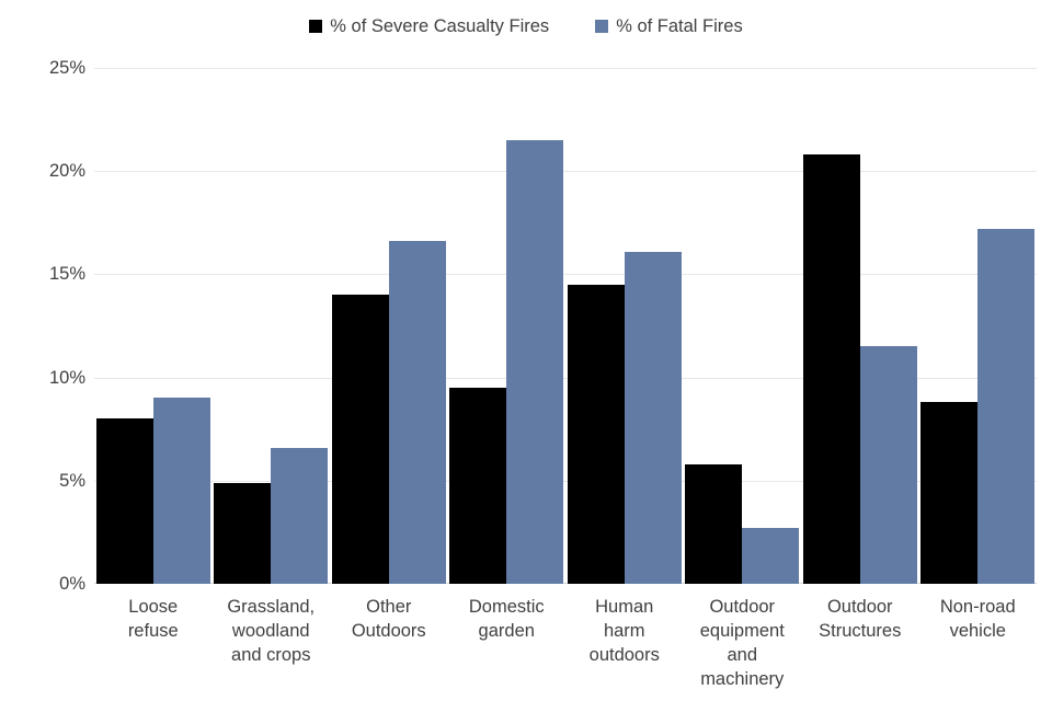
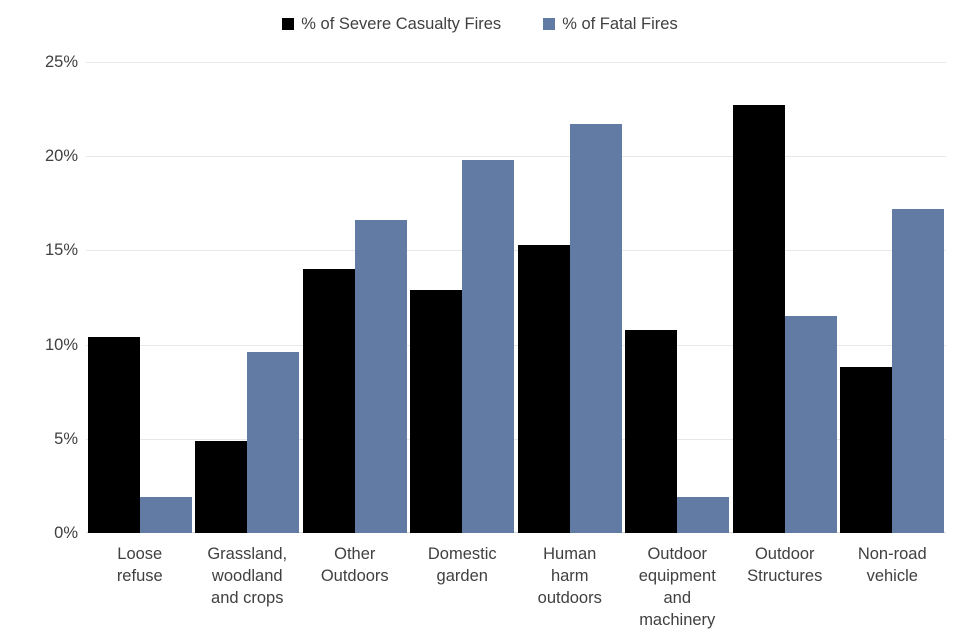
% of Severe Casualty Fires/Loose refuse: 8.0% -> 10.4%
% of Fatal Fires/Loose refuse: 9.0% -> 1.9%
% of Fatal Fires/Grassland, woodland and crops: 6.6% -> 9.6%
% of Severe Casualty Fires/Domestic garden: 9.5% -> 12.9%
% of Fatal Fires/Domestic garden: 21.5% -> 19.8%
% of Severe Casualty Fires/Human harm outdoors: 14.5% -> 15.3%
% of Fatal Fires/Human harm outdoors: 16.1% -> 21.7%
% of Severe Casualty Fires/Outdoor equipment and machinery: 5.8% -> 10.8%
% of Fatal Fires/Outdoor equipment and machinery: 2.7% -> 1.9%
% of Severe Casualty Fires/Outdoor Structures: 20.8% -> 22.7%
